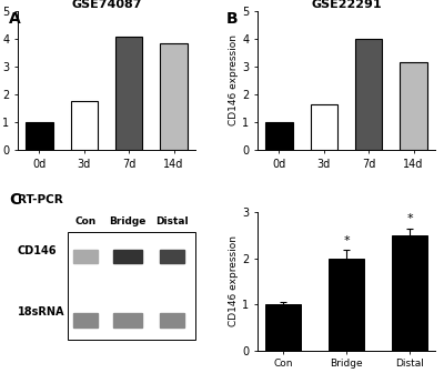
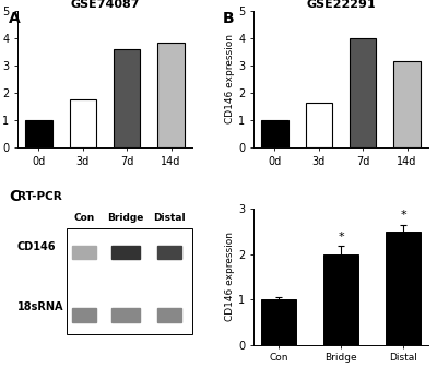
GSE74087/7d: 4.10 -> 3.60
